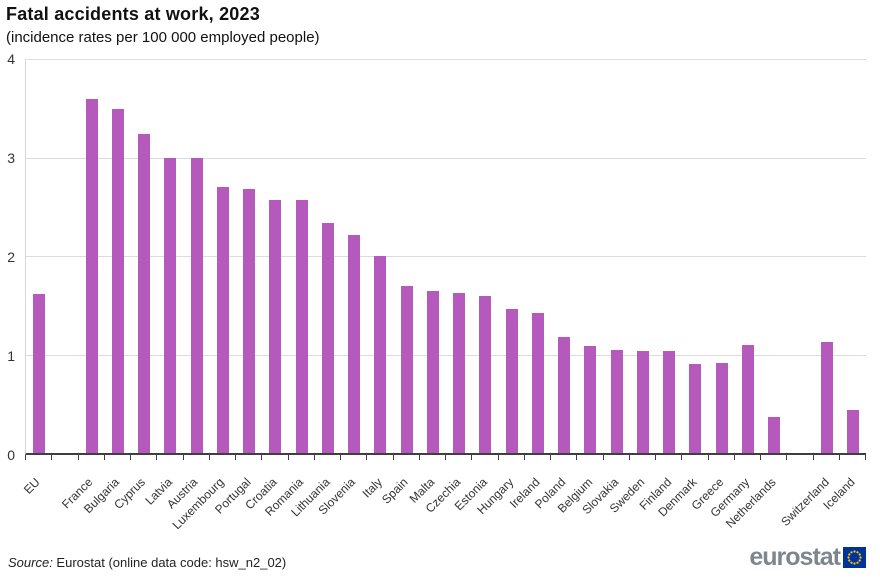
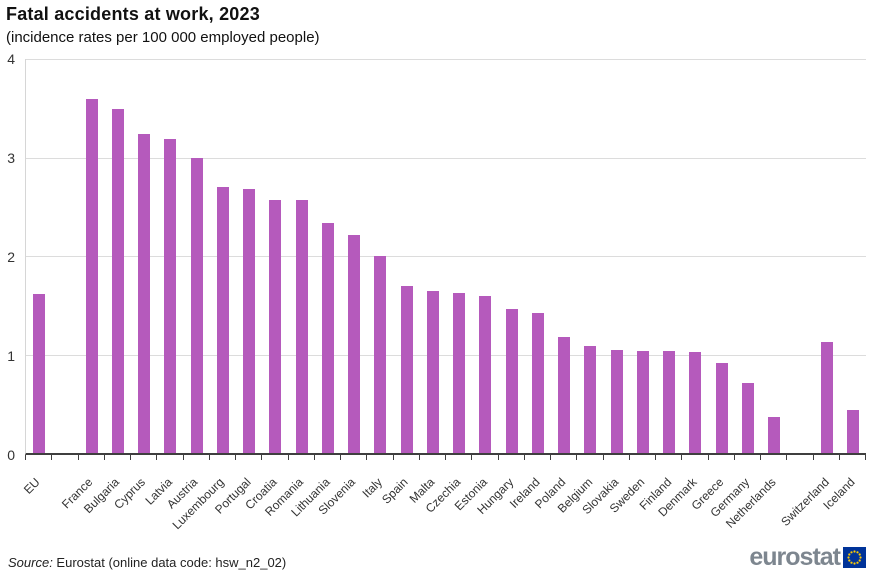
Latvia: 3.0 -> 3.2
Denmark: 0.9 -> 1.0
Germany: 1.1 -> 0.7
